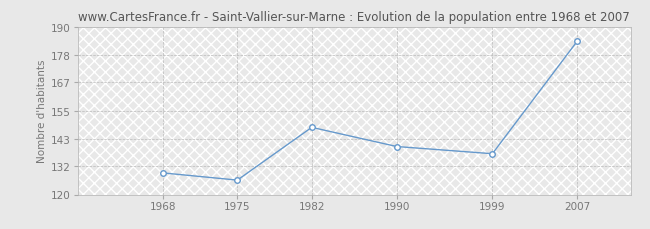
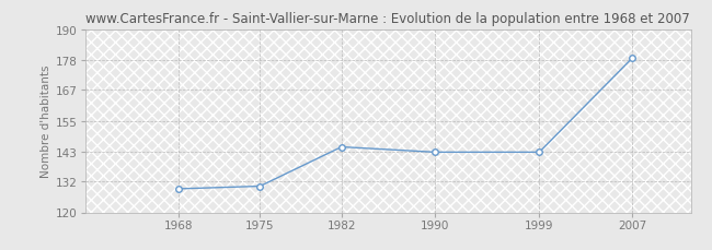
1975: 126 -> 130
1982: 148 -> 145
1990: 140 -> 143
1999: 137 -> 143
2007: 184 -> 179
